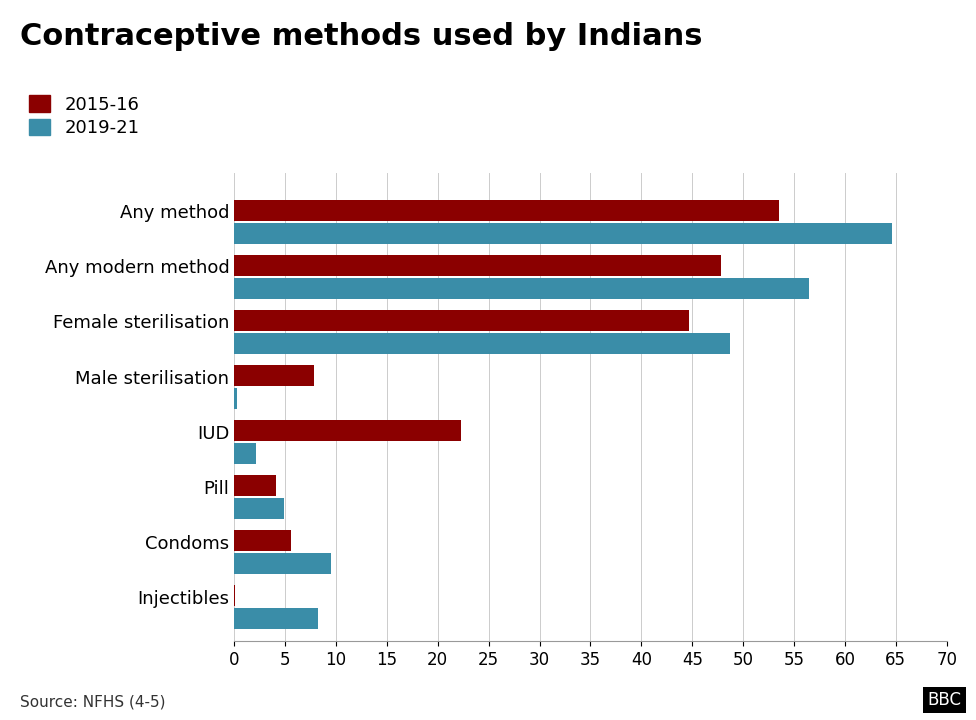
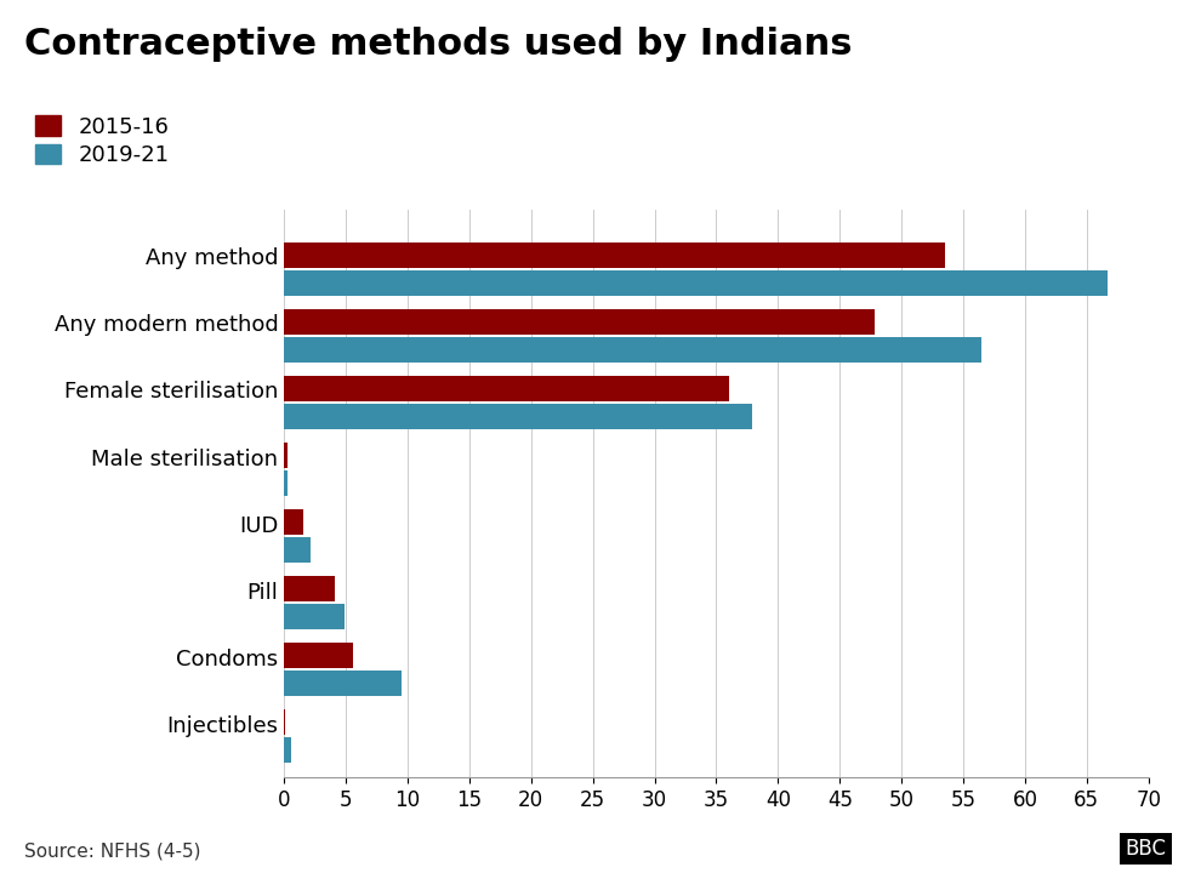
2019-21/Any method: 64.6 -> 66.7
2015-16/Female sterilisation: 44.7 -> 36.0
2019-21/Female sterilisation: 48.7 -> 37.9
2015-16/Male sterilisation: 7.8 -> 0.3
2015-16/IUD: 22.3 -> 1.5
2019-21/Injectibles: 8.2 -> 0.6
